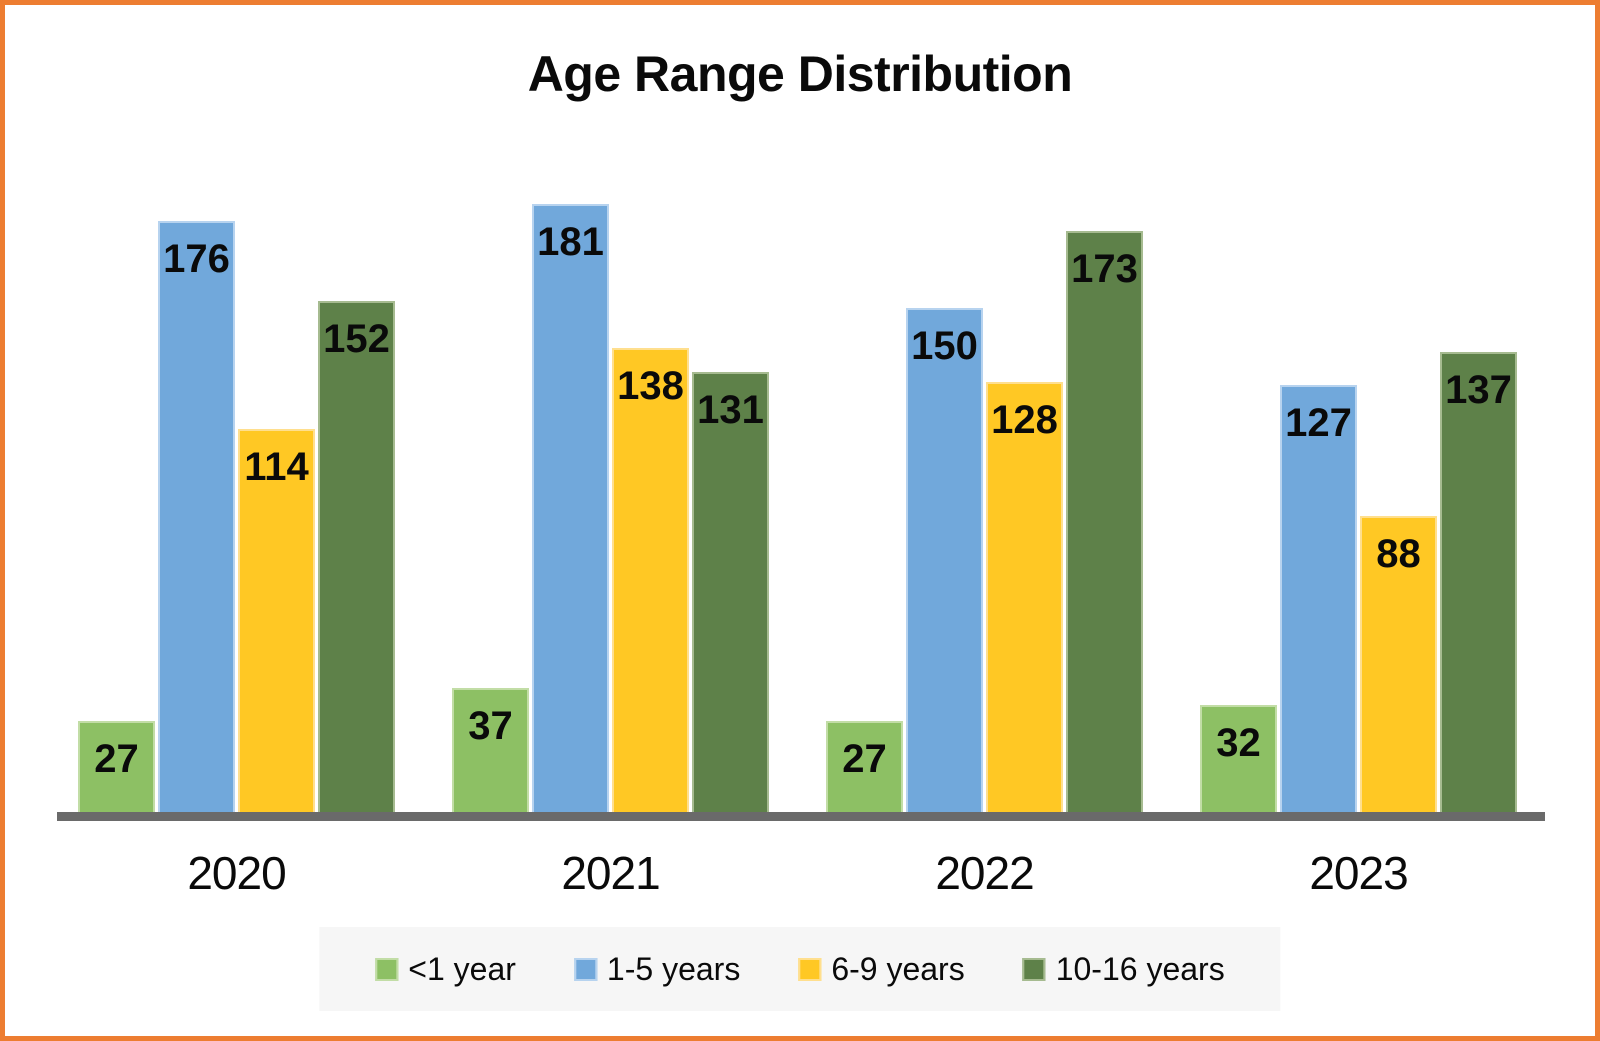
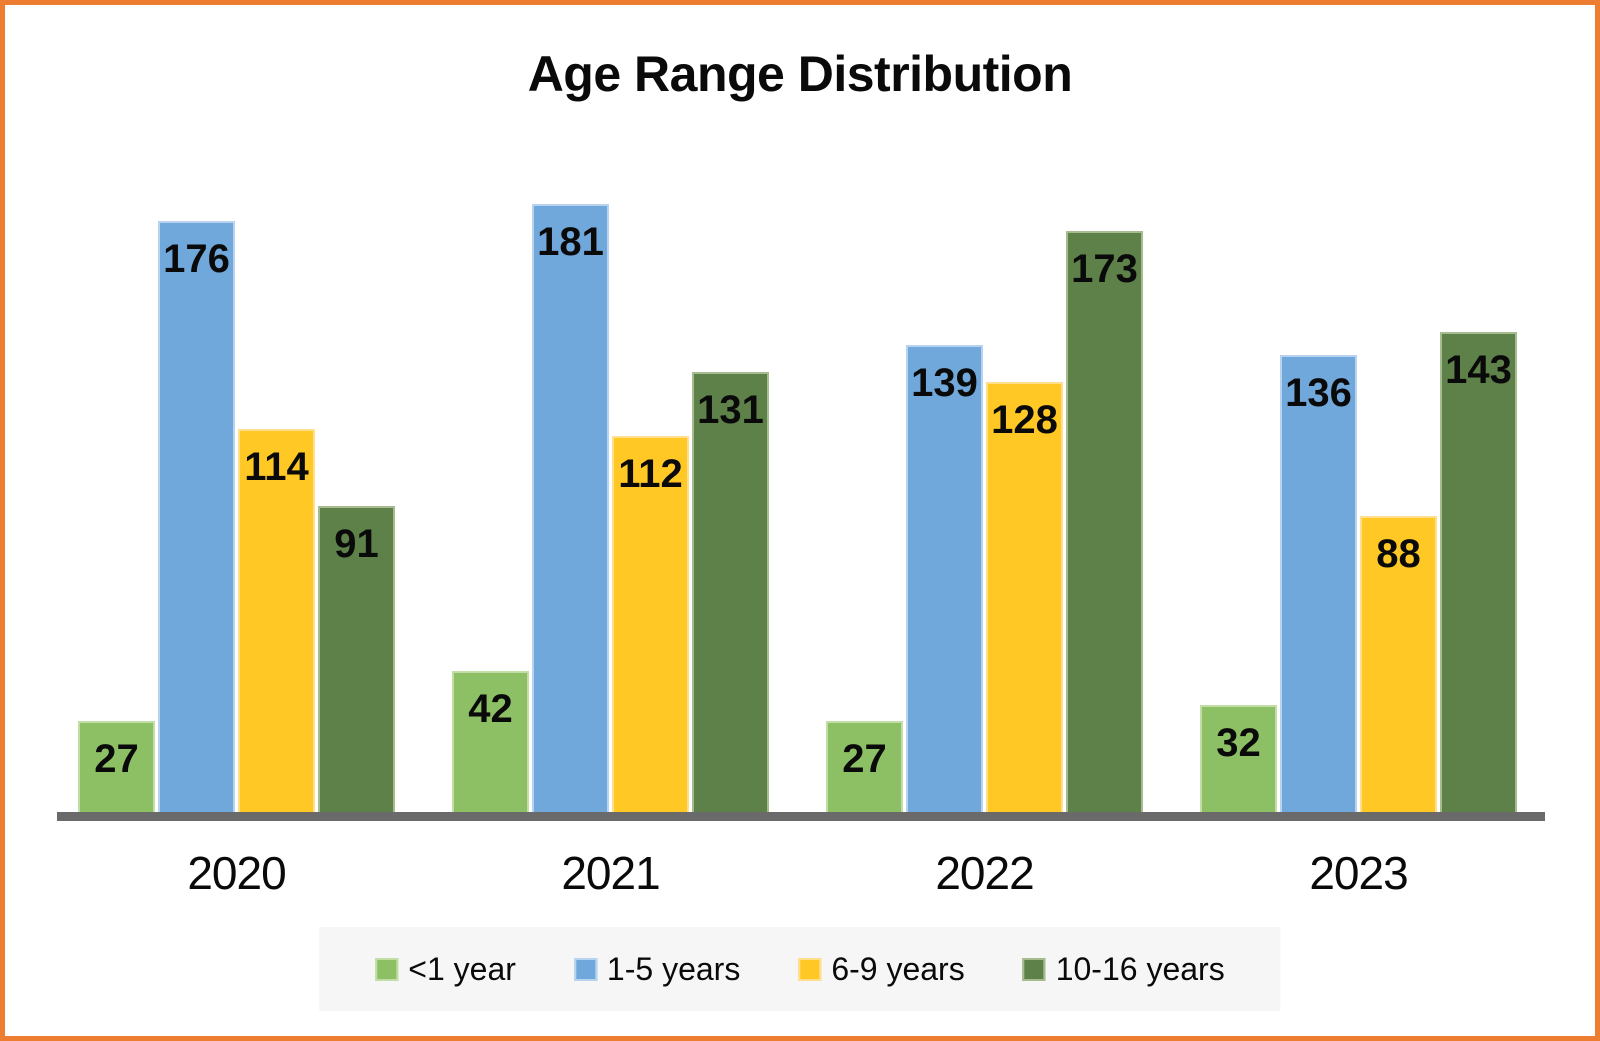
10-16 years/2020: 152 -> 91
<1 year/2021: 37 -> 42
6-9 years/2021: 138 -> 112
1-5 years/2022: 150 -> 139
1-5 years/2023: 127 -> 136
10-16 years/2023: 137 -> 143
